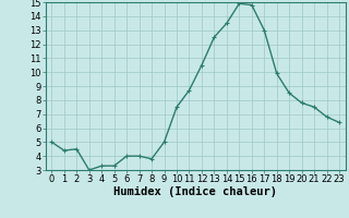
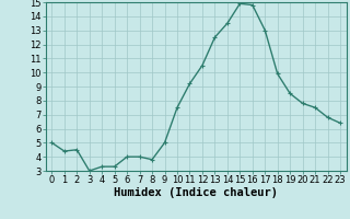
11: 8.7 -> 9.2
